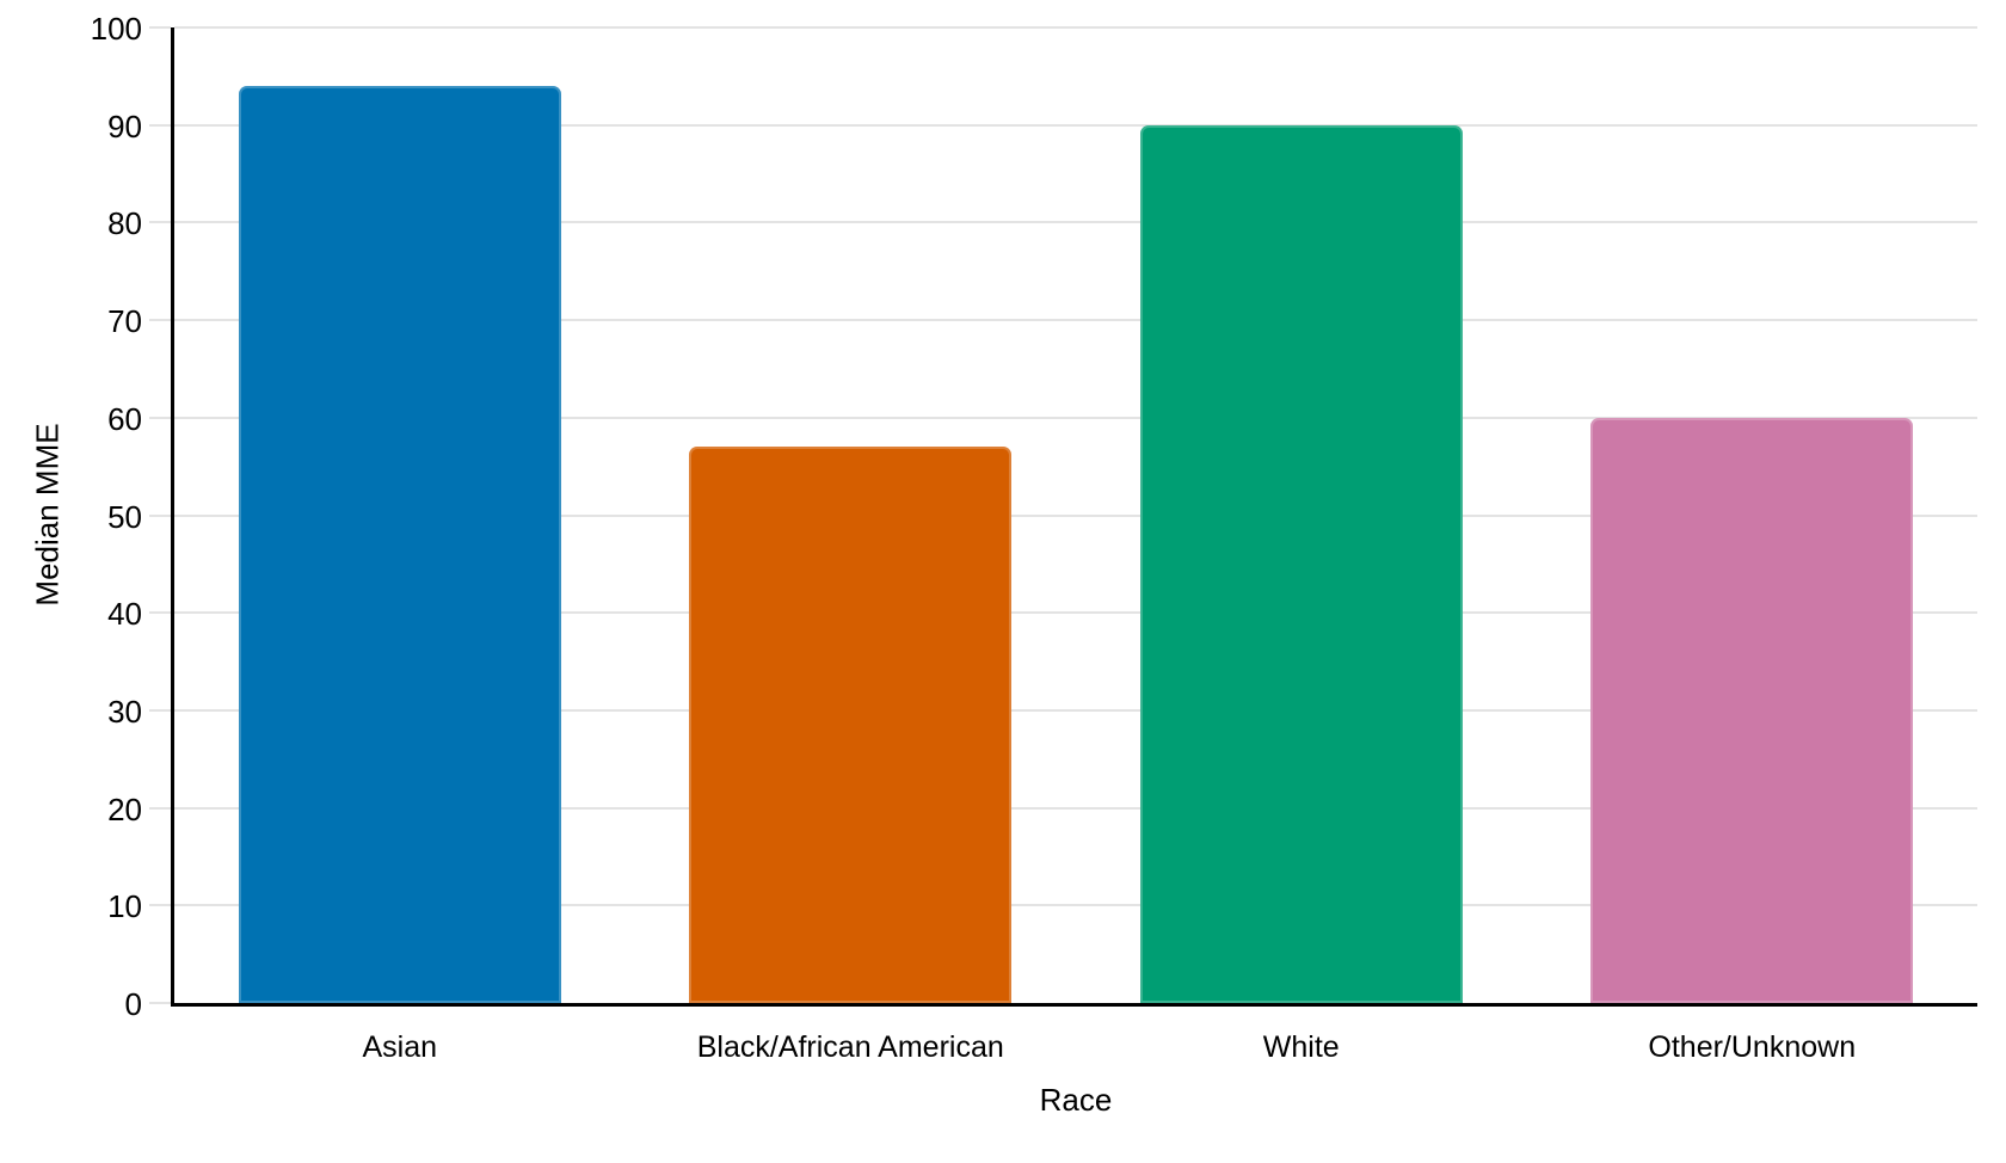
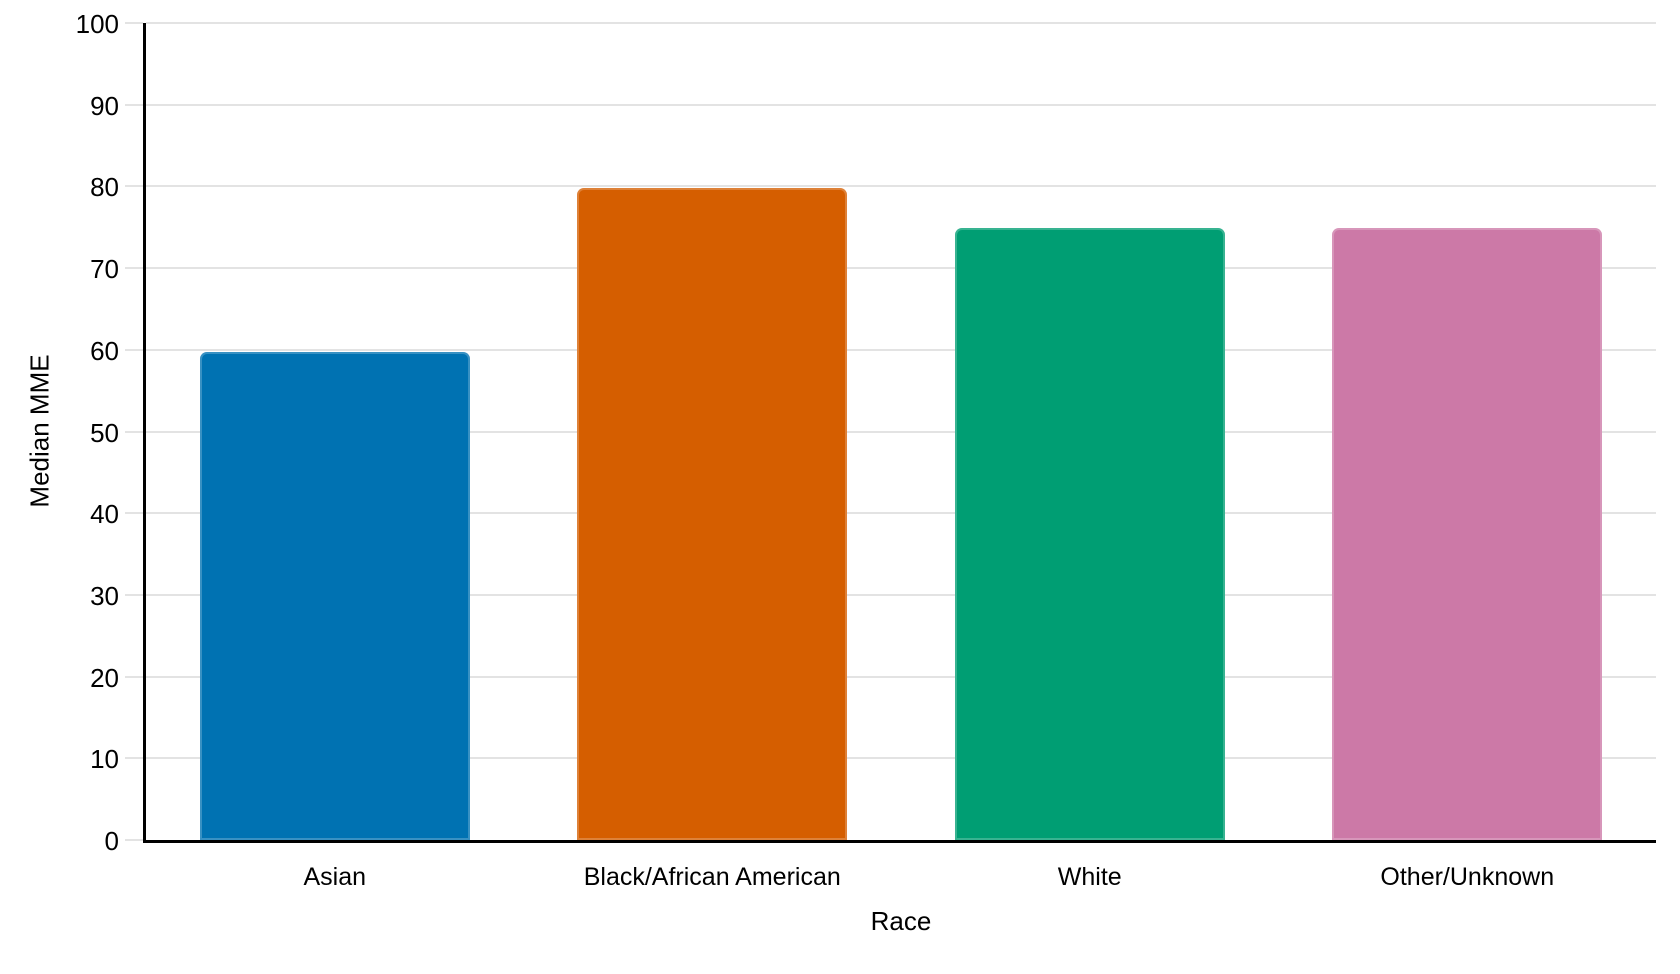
Asian: 94 -> 60
Black/African American: 57 -> 80
White: 90 -> 75
Other/Unknown: 60 -> 75
